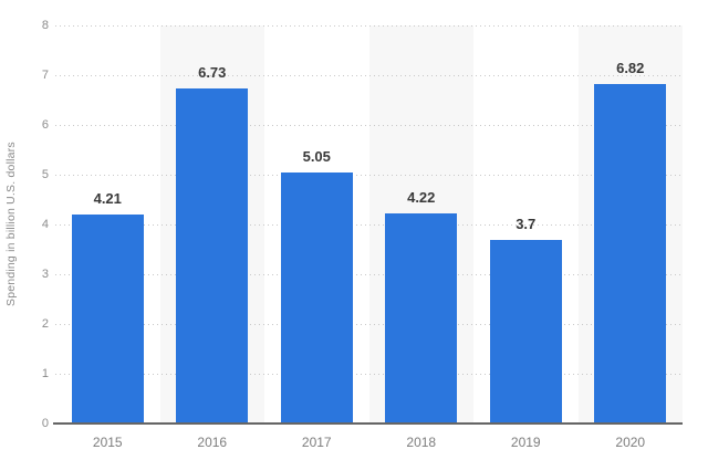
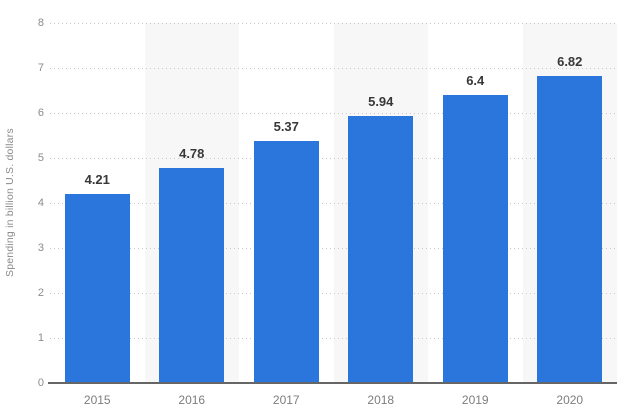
2016: 6.73 -> 4.78
2017: 5.05 -> 5.37
2018: 4.22 -> 5.94
2019: 3.7 -> 6.4
